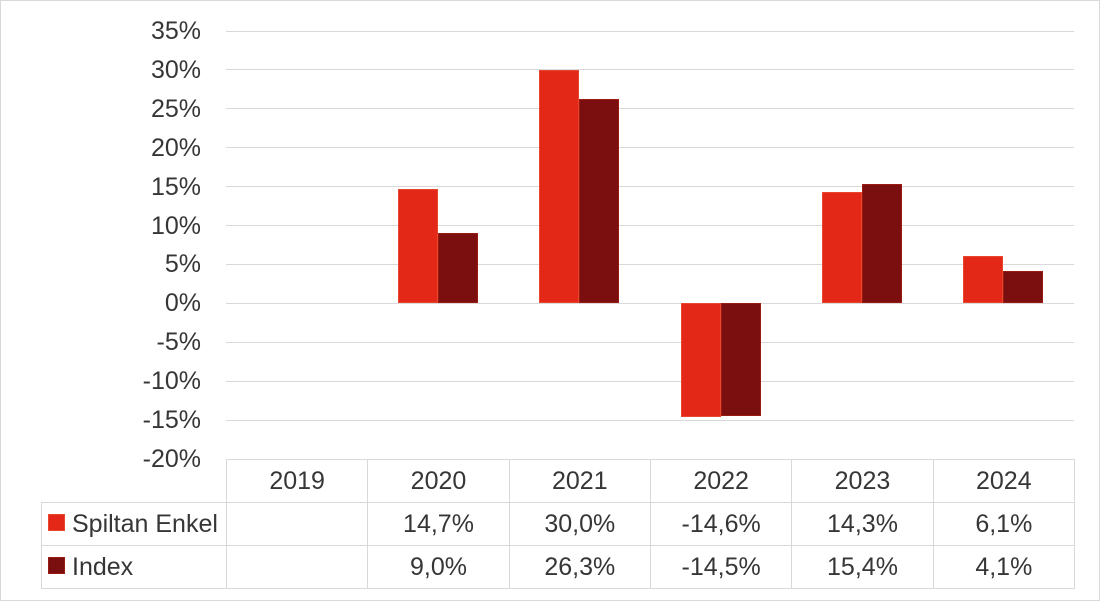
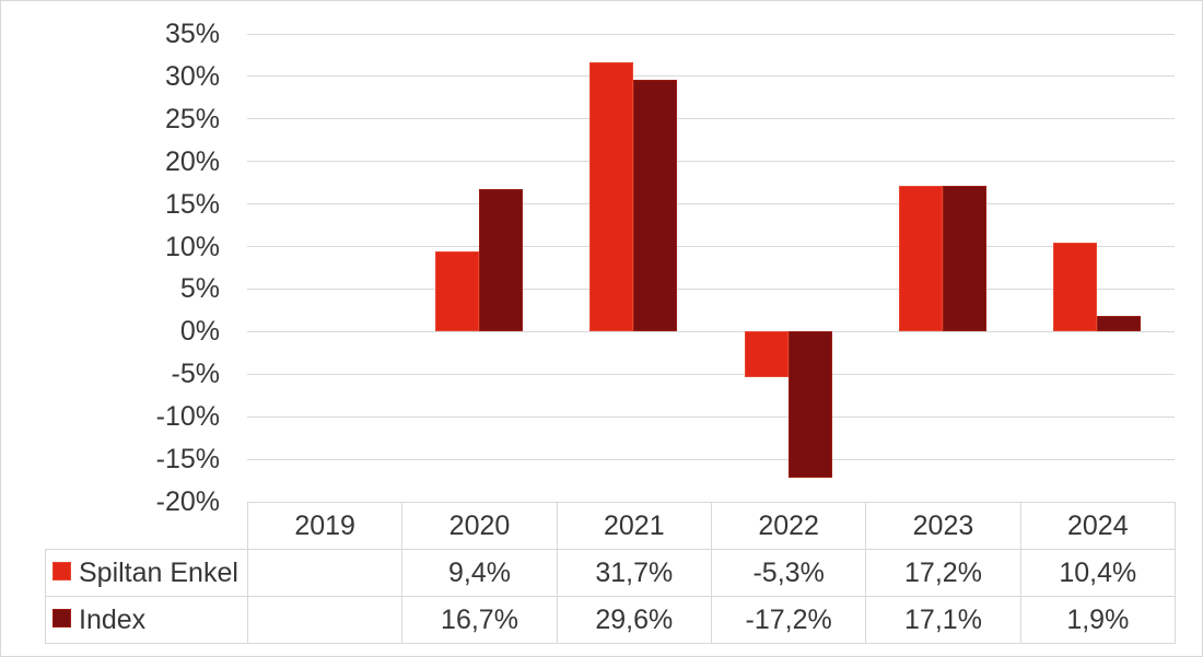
Spiltan Enkel/2020: 14,7% -> 9,4%
Index/2020: 9,0% -> 16,7%
Spiltan Enkel/2021: 30,0% -> 31,7%
Index/2021: 26,3% -> 29,6%
Spiltan Enkel/2022: -14,6% -> -5,3%
Index/2022: -14,5% -> -17,2%
Spiltan Enkel/2023: 14,3% -> 17,2%
Index/2023: 15,4% -> 17,1%
Spiltan Enkel/2024: 6,1% -> 10,4%
Index/2024: 4,1% -> 1,9%
